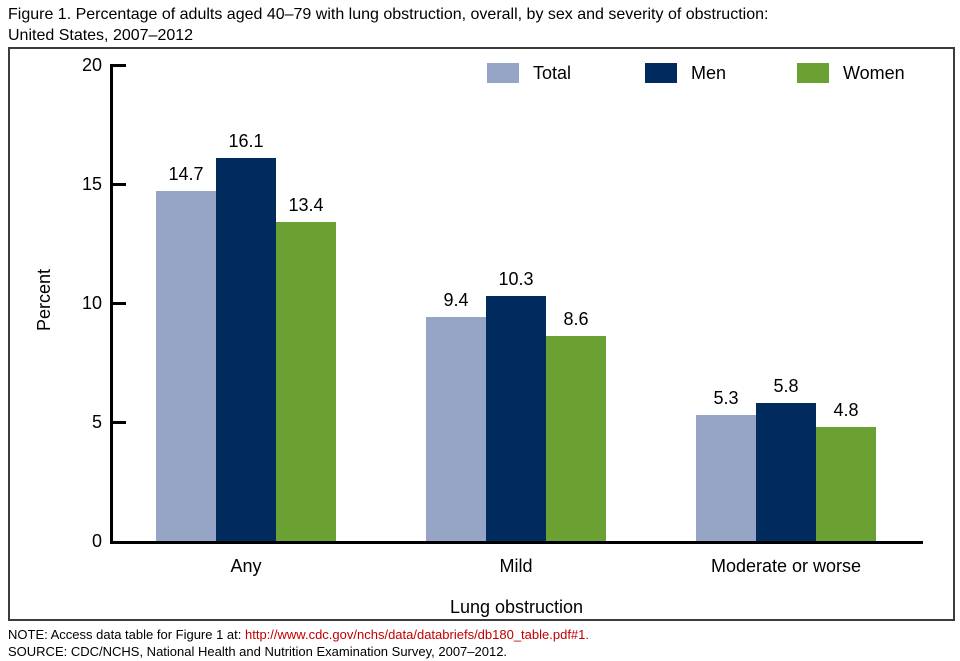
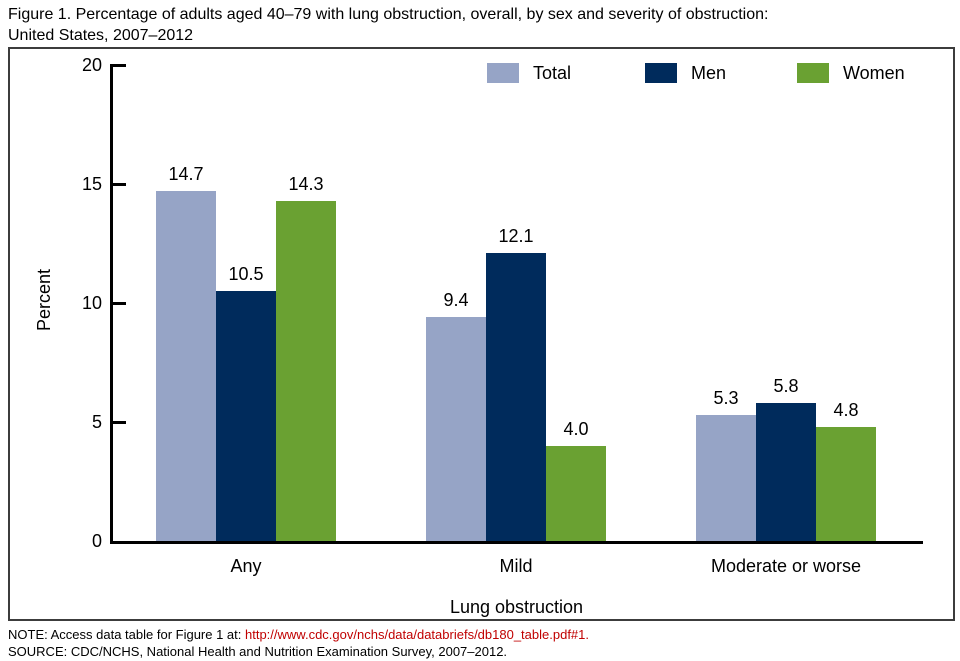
Men/Any: 16.1 -> 10.5
Women/Any: 13.4 -> 14.3
Men/Mild: 10.3 -> 12.1
Women/Mild: 8.6 -> 4.0
